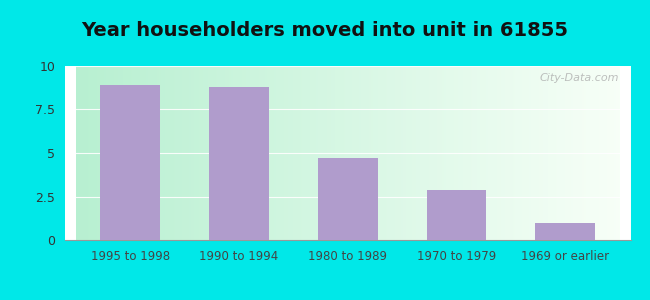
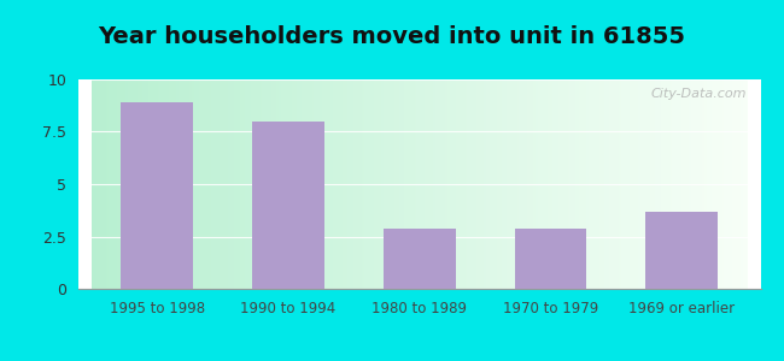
1990 to 1994: 8.8 -> 8.0
1980 to 1989: 4.7 -> 2.9
1969 or earlier: 1.0 -> 3.7
